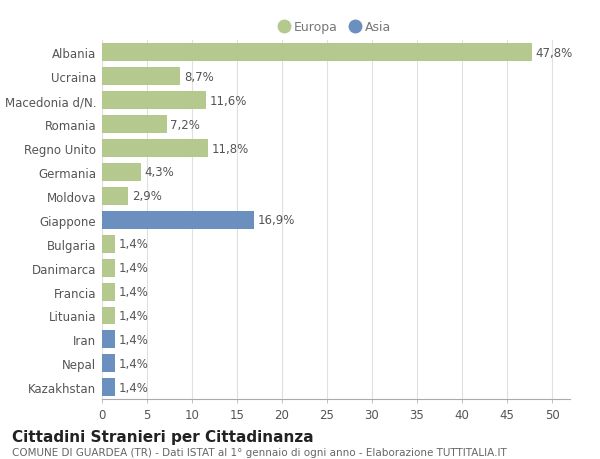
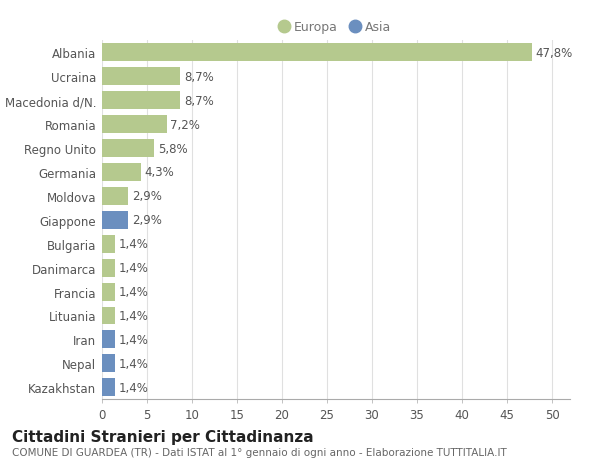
Macedonia d/N.: 11,6% -> 8,7%
Regno Unito: 11,8% -> 5,8%
Giappone: 16,9% -> 2,9%
